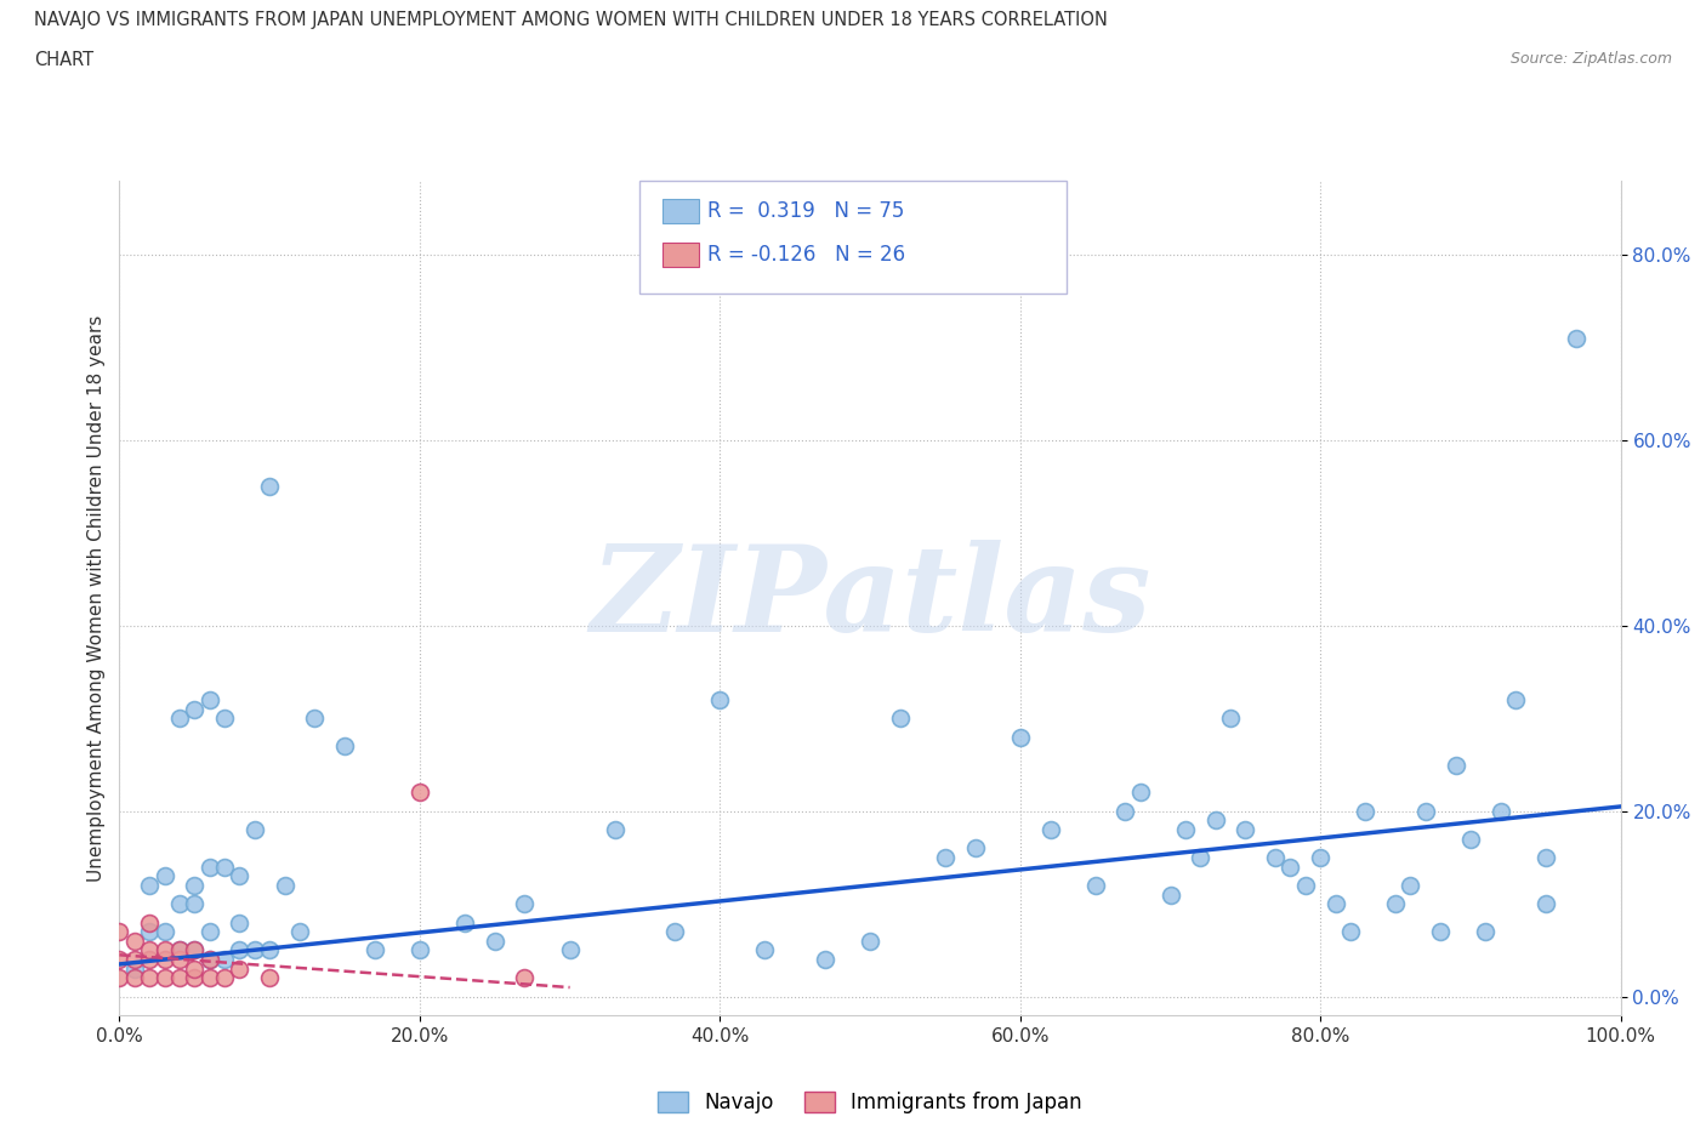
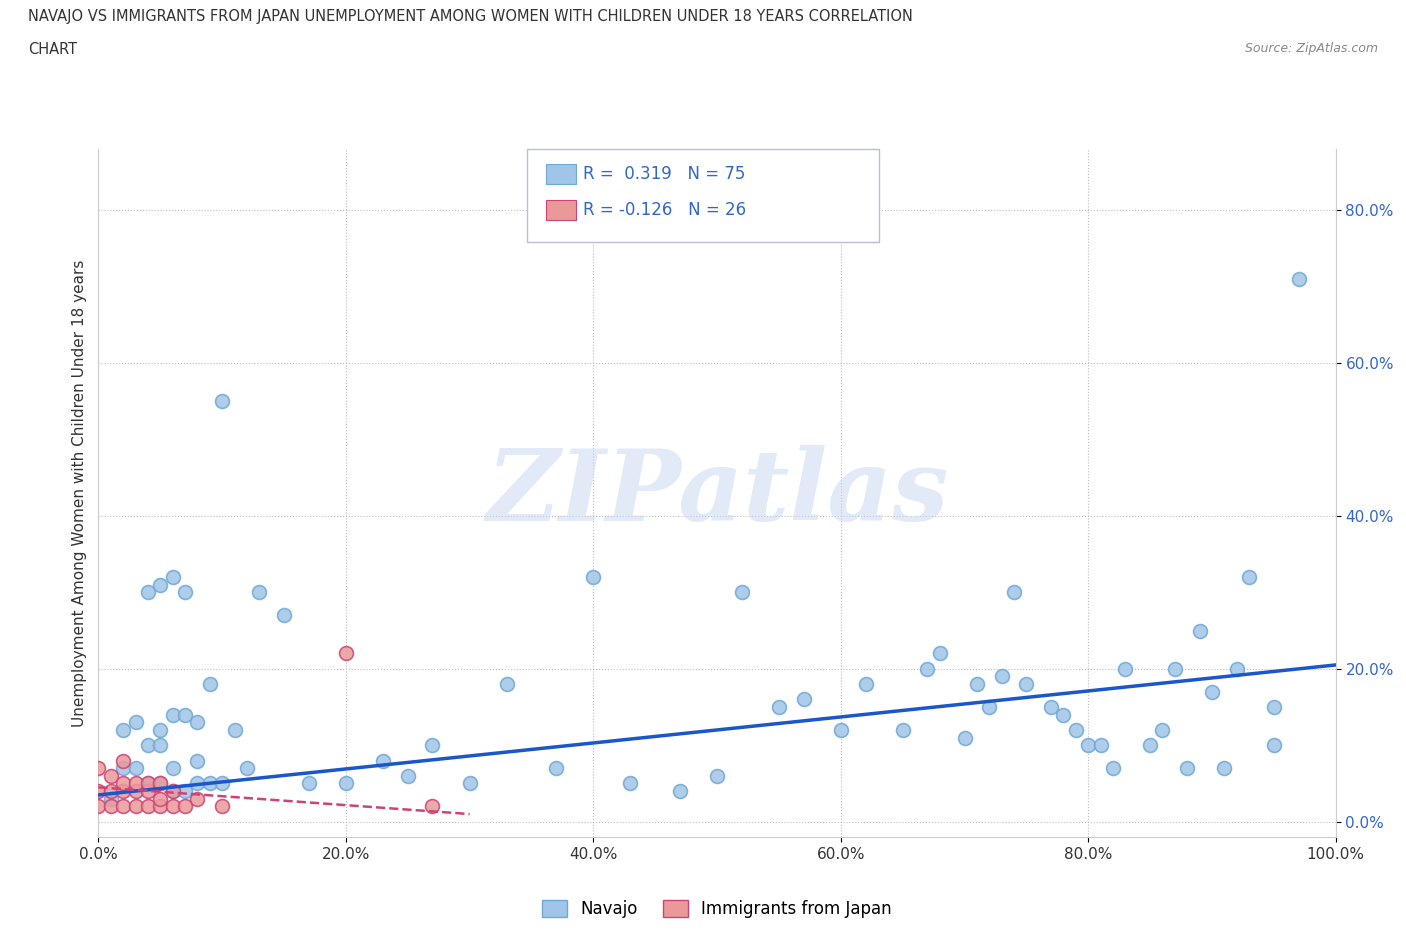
Navajo/60.0%: 28% -> 12%
Navajo/80.0%: 15% -> 10%
